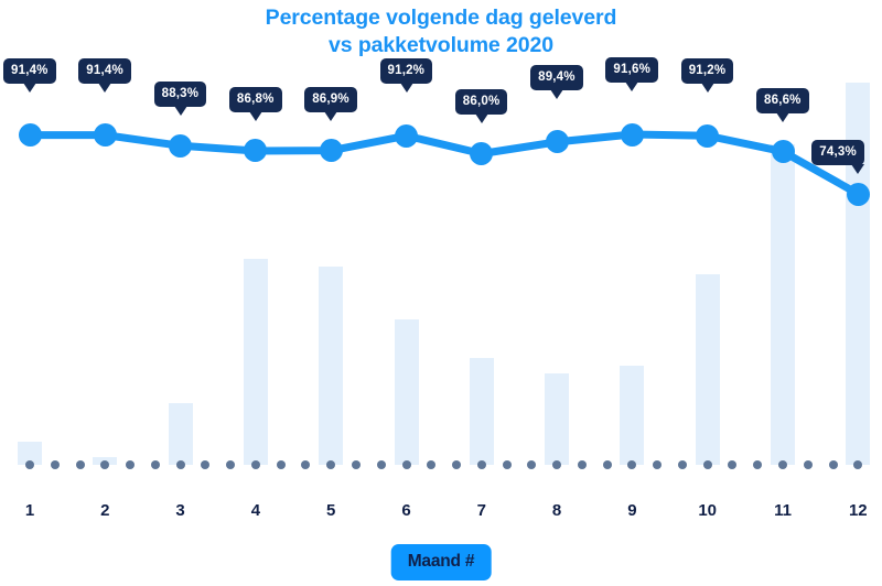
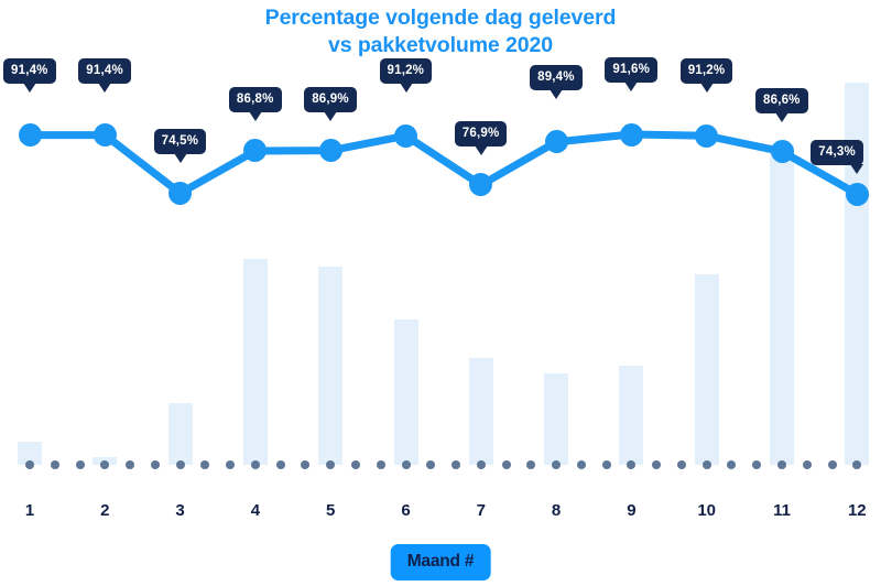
Percentage volgende dag geleverd/3: 88,3% -> 74,5%
Percentage volgende dag geleverd/7: 86,0% -> 76,9%
